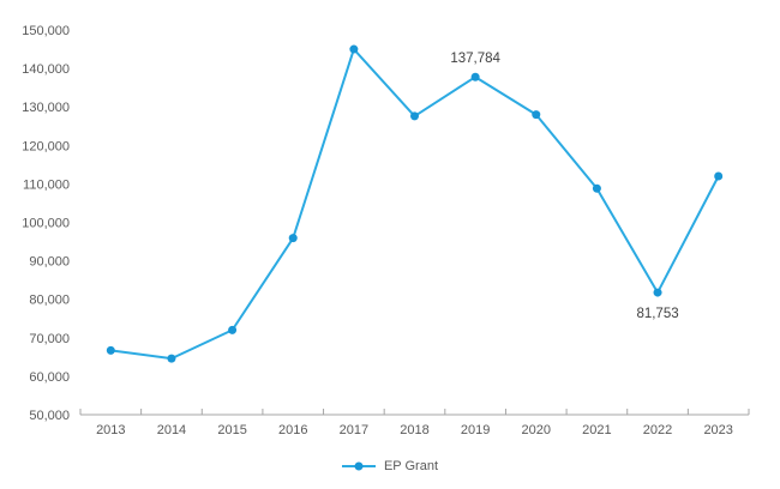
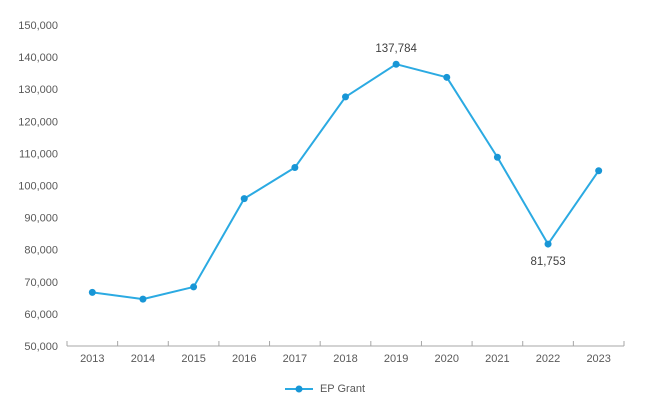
2015: 72000 -> 68000
2017: 145000 -> 106000
2020: 128000 -> 134000
2023: 112000 -> 105000
